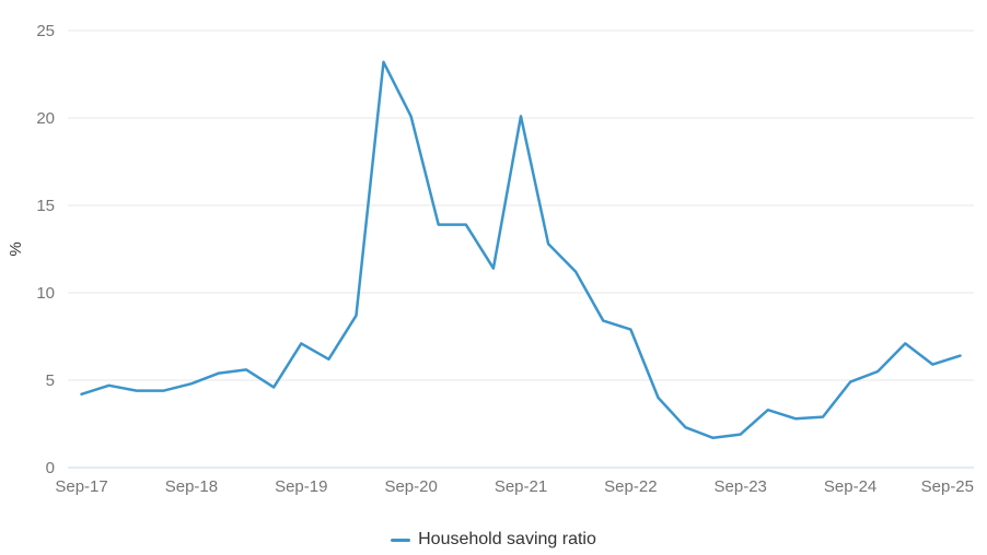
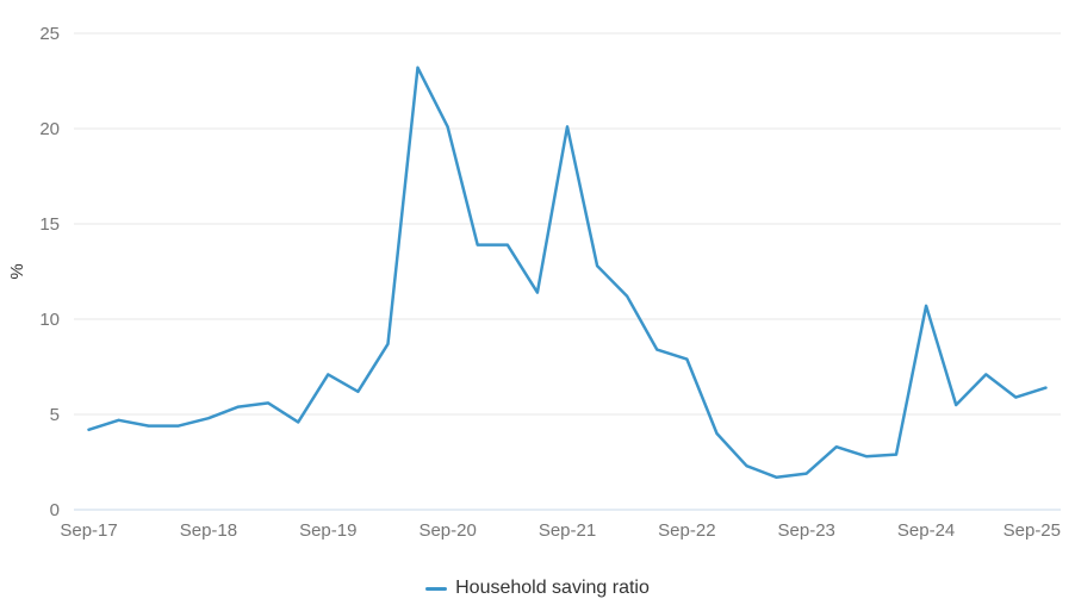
Sep-24: 4.9 -> 10.7
